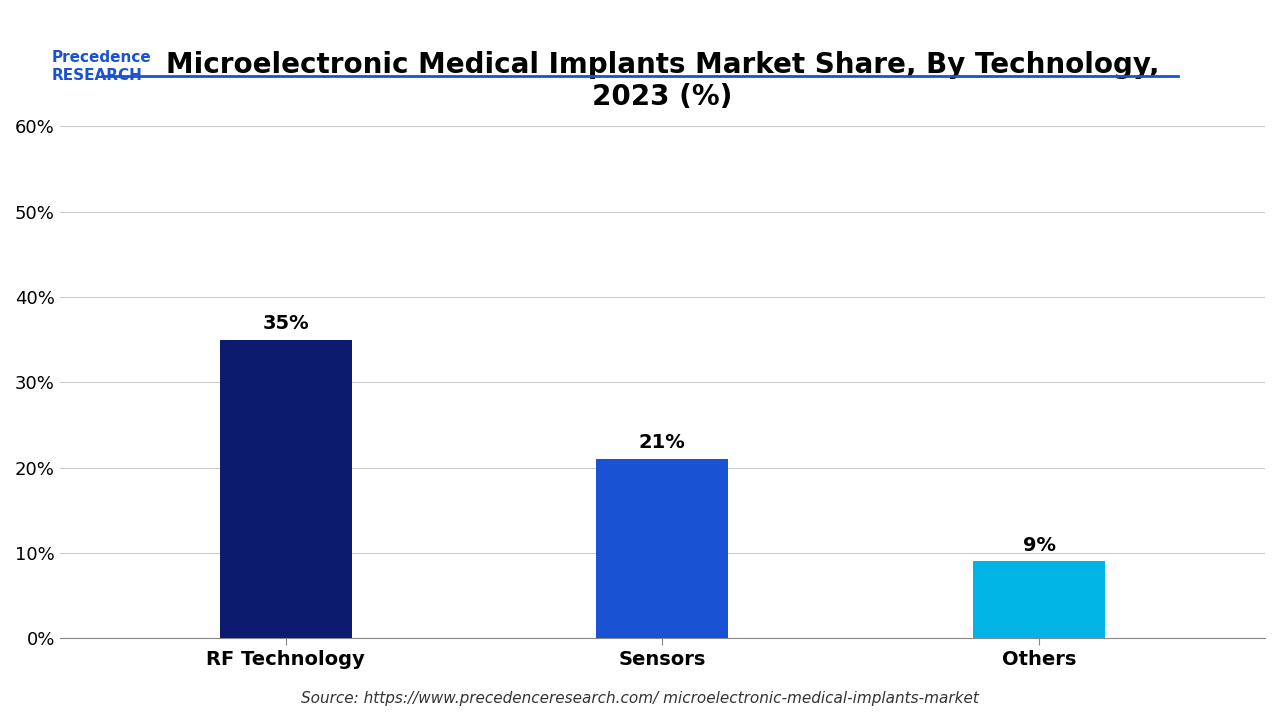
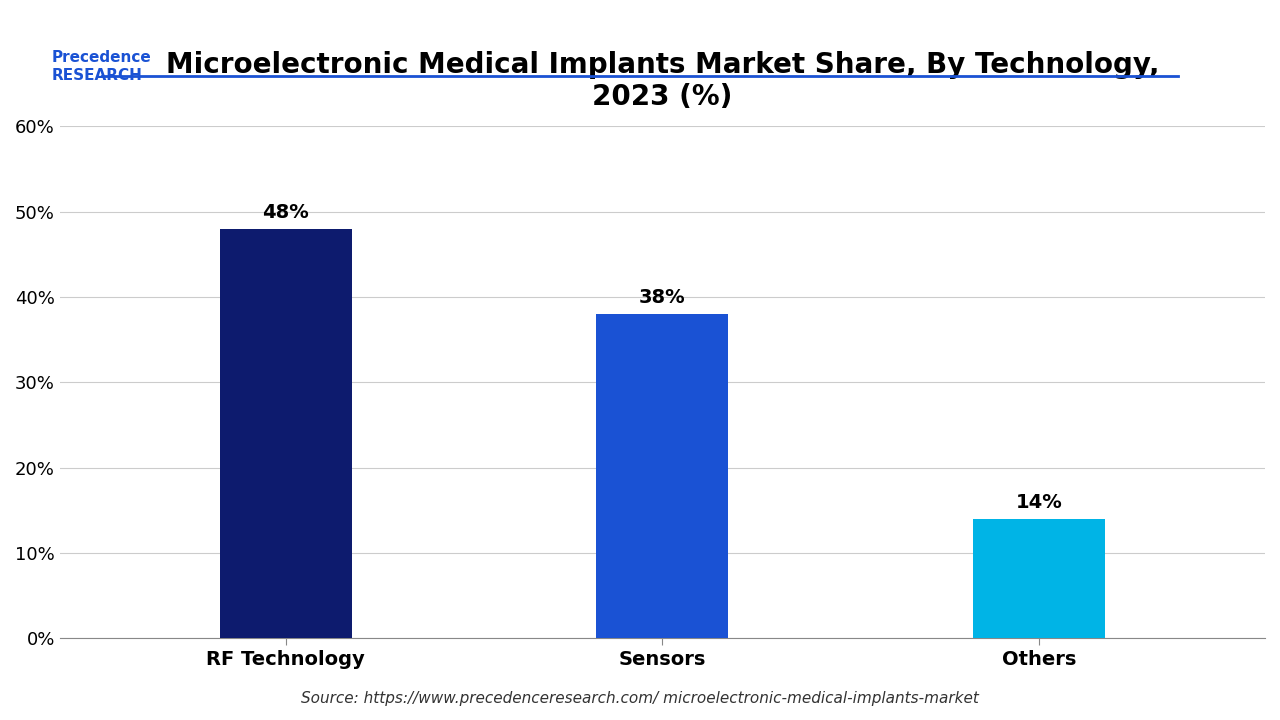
RF Technology: 35% -> 48%
Sensors: 21% -> 38%
Others: 9% -> 14%
